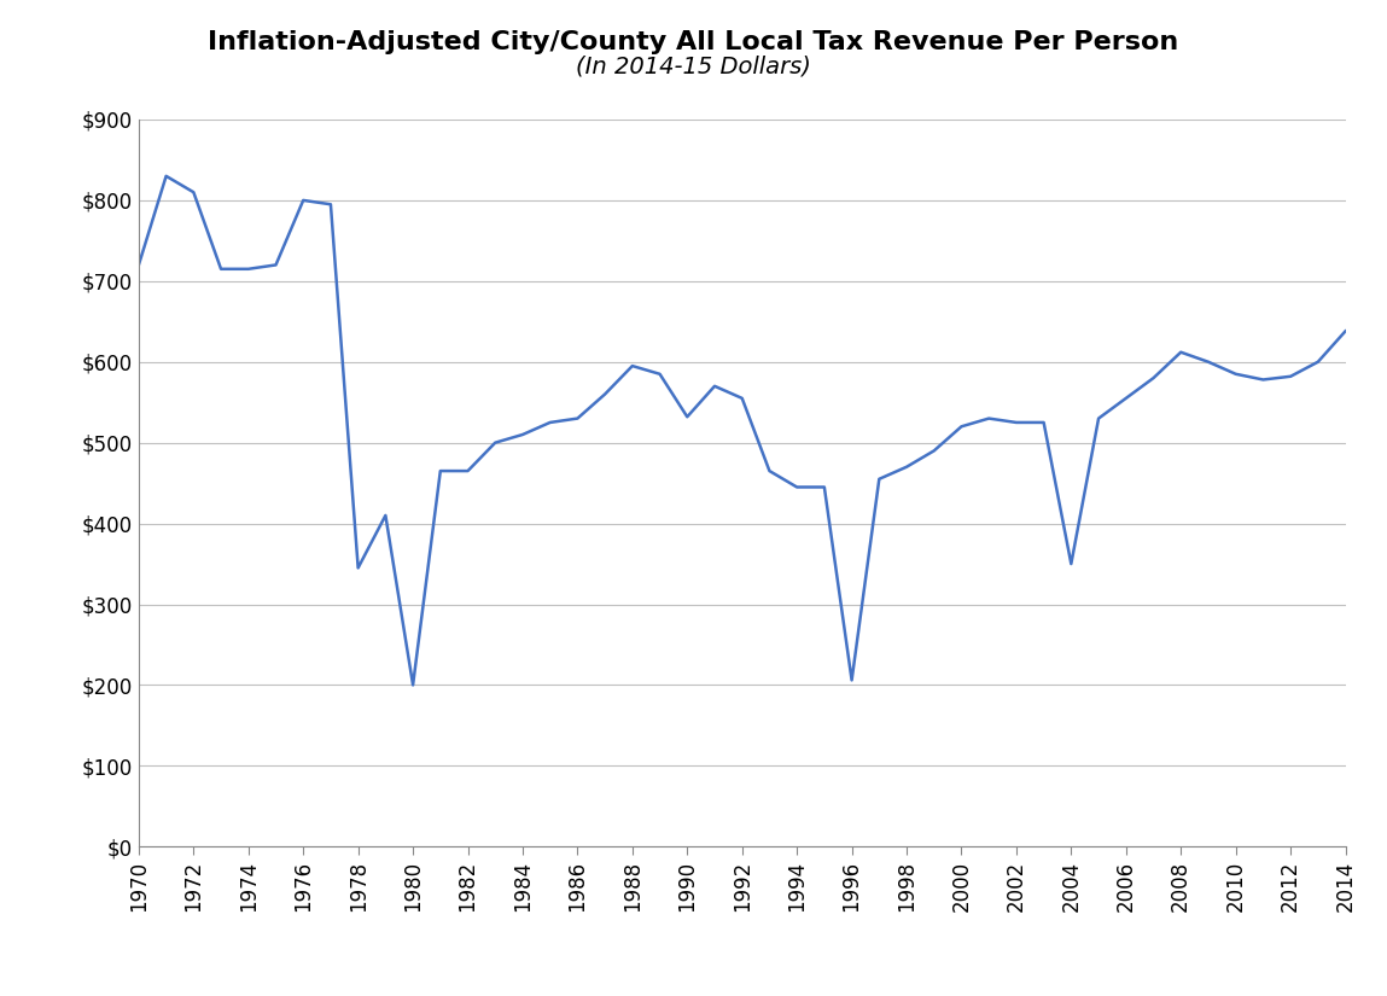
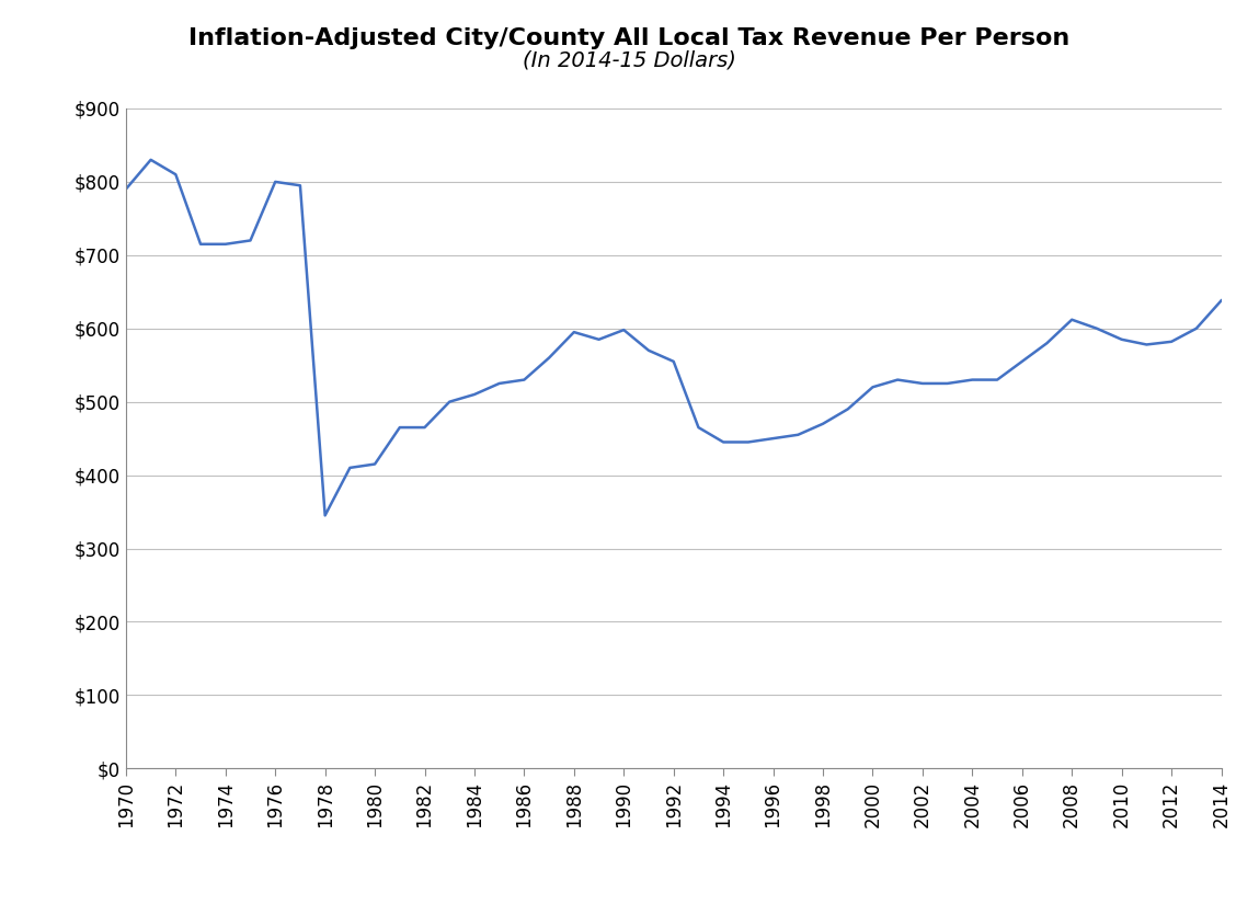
1970: $720 -> $790
1980: $200 -> $415
1990: $532 -> $598
1996: $206 -> $450
2004: $350 -> $530
